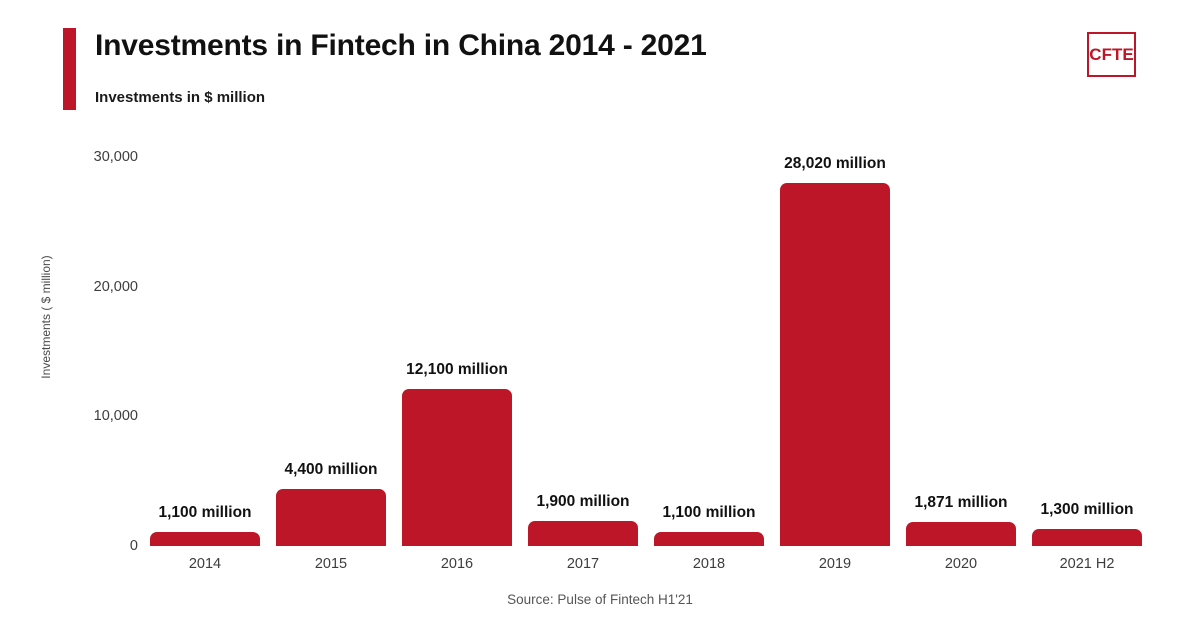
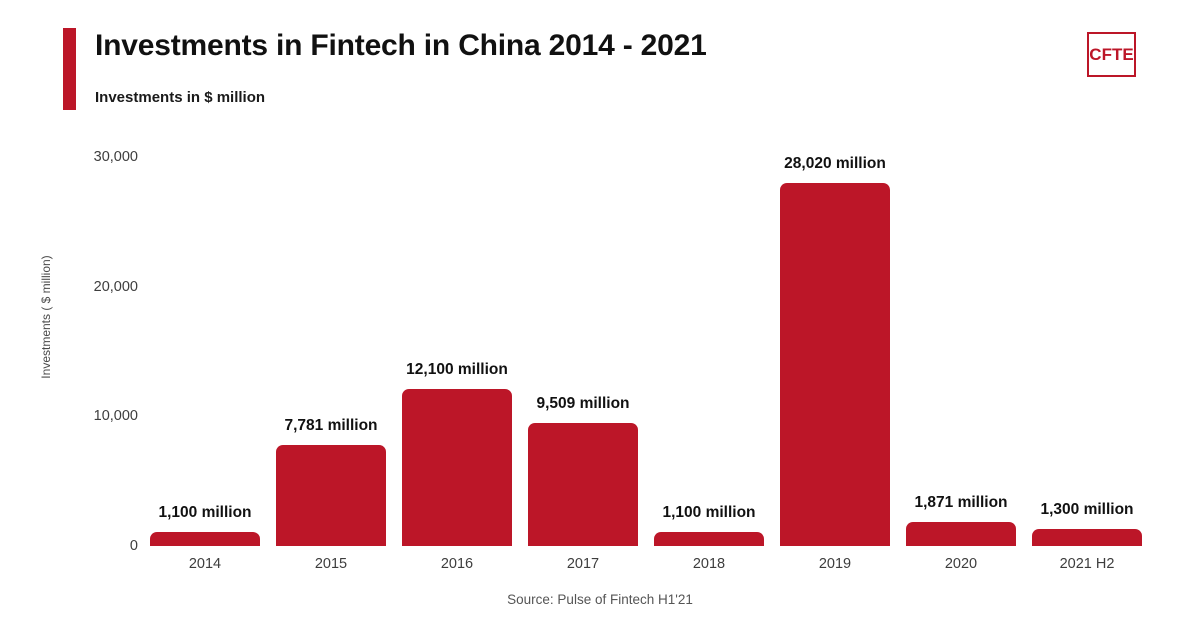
2015: 4,400 -> 7,781
2017: 1,900 -> 9,509
